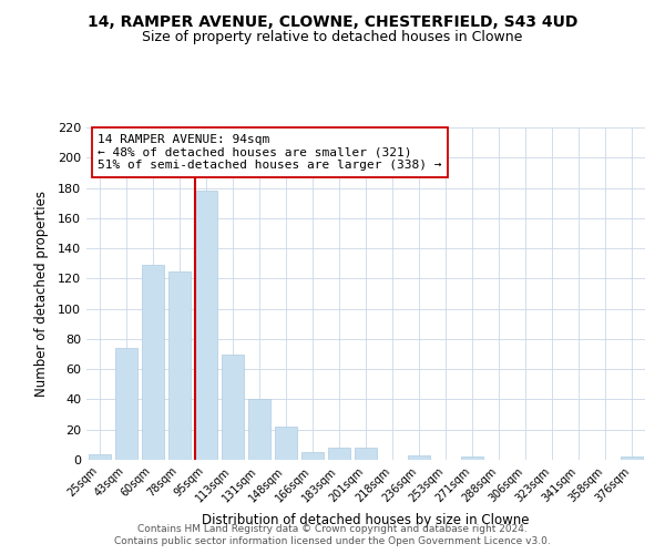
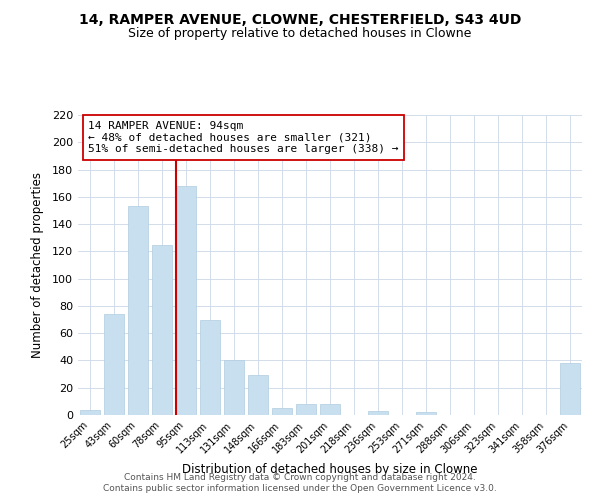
60sqm: 129 -> 153
95sqm: 178 -> 168
148sqm: 22 -> 29
376sqm: 2 -> 38
